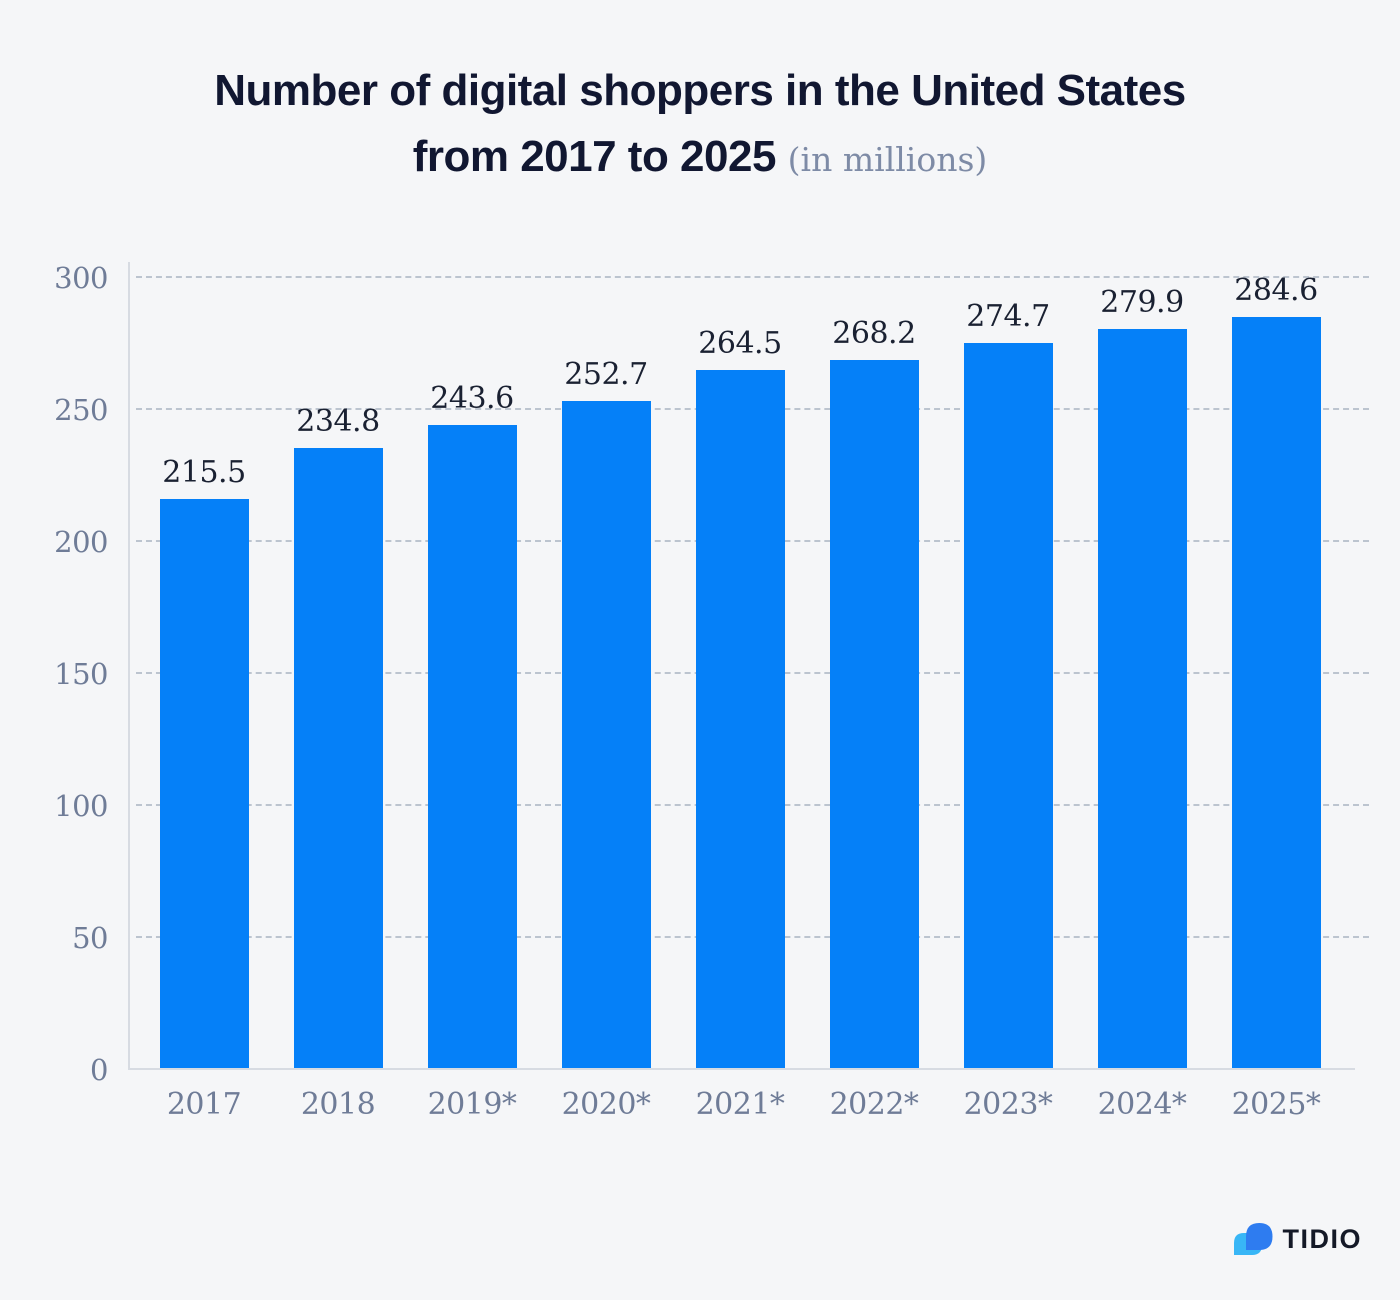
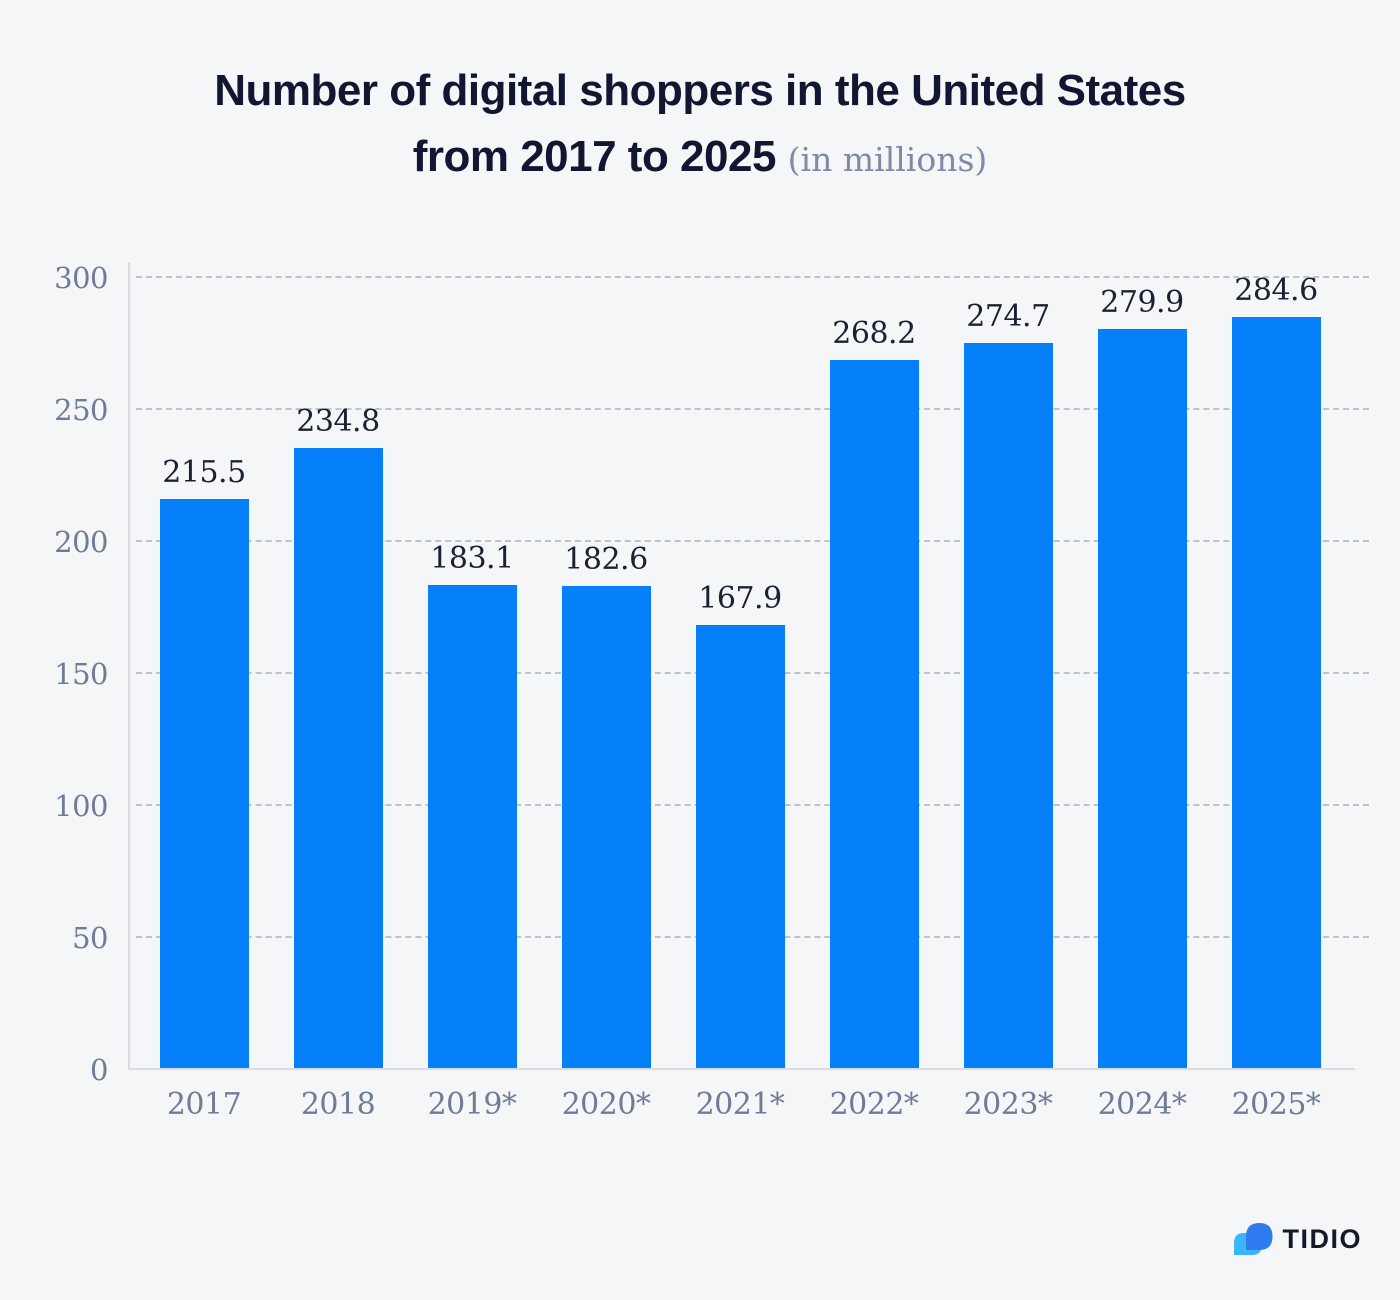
2019*: 243.6 -> 183.1
2020*: 252.7 -> 182.6
2021*: 264.5 -> 167.9
